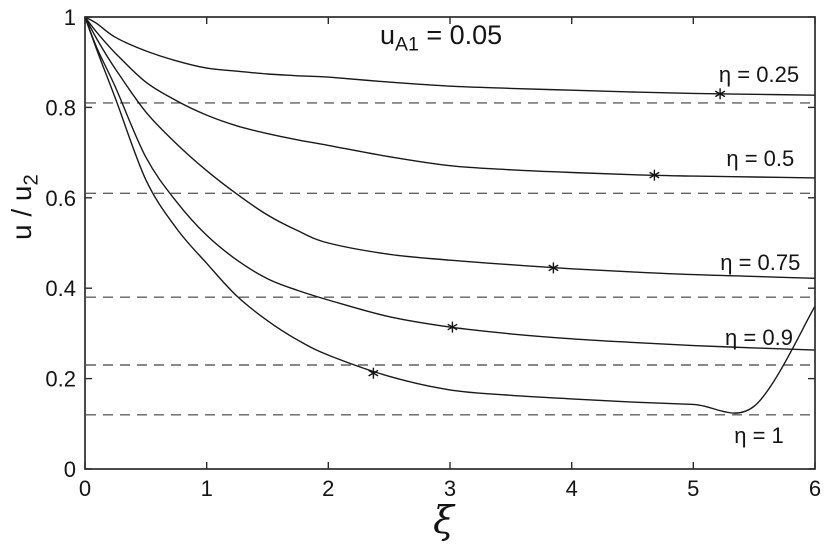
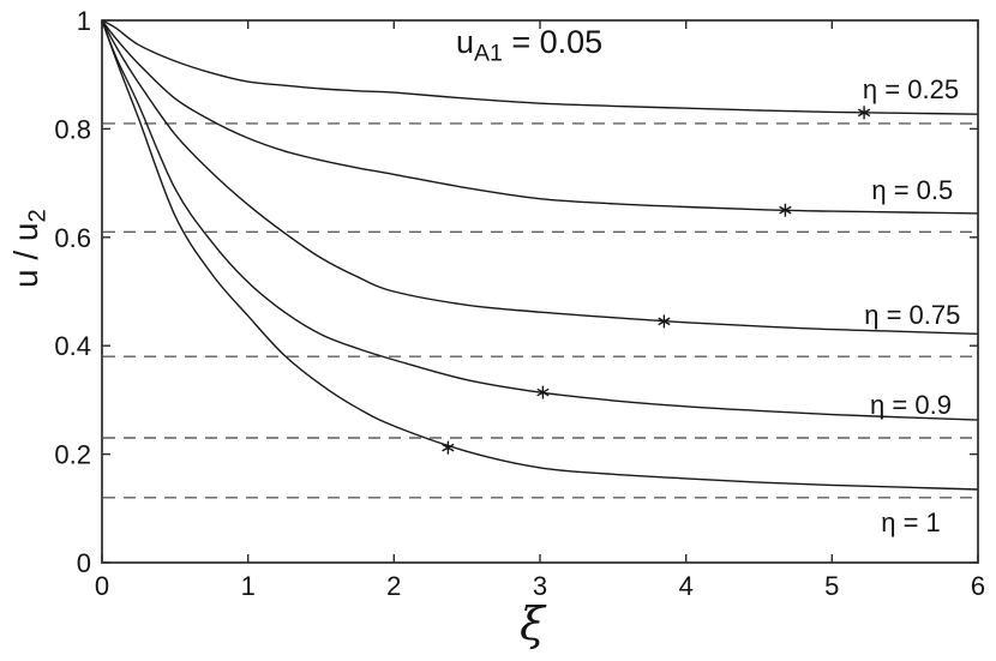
η = 1/6: 0.36 -> 0.14
